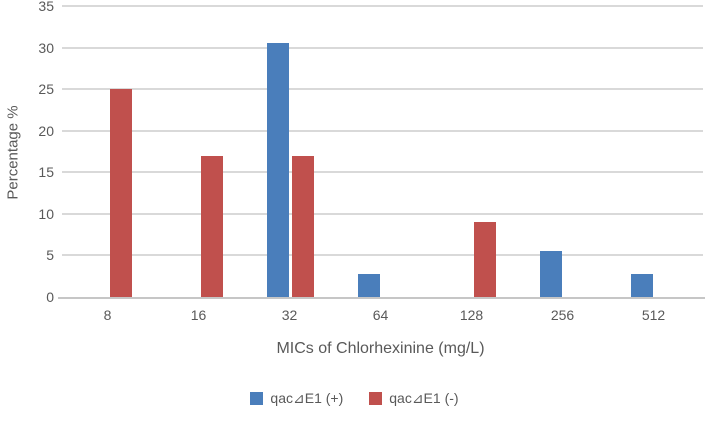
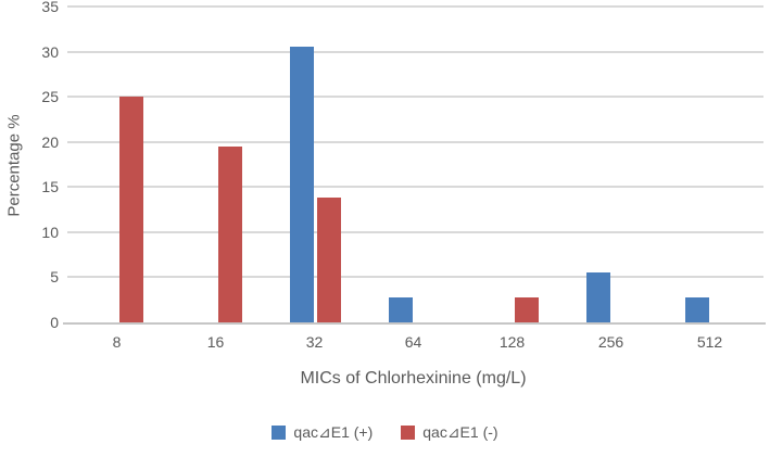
qac⊿E1 (-)/16: 17 -> 19
qac⊿E1 (-)/32: 17 -> 14
qac⊿E1 (-)/128: 9 -> 3
